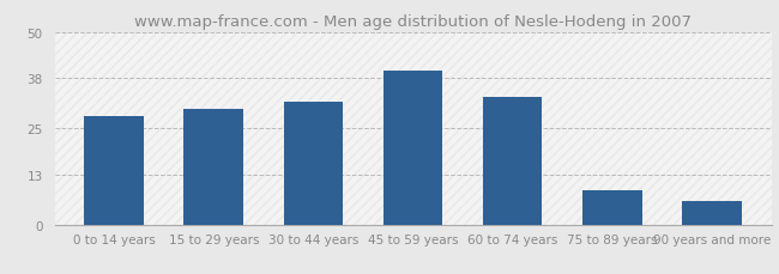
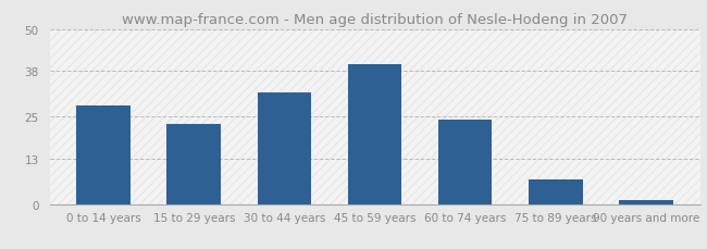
15 to 29 years: 30 -> 23
60 to 74 years: 33 -> 24
75 to 89 years: 9 -> 7
90 years and more: 6 -> 1
